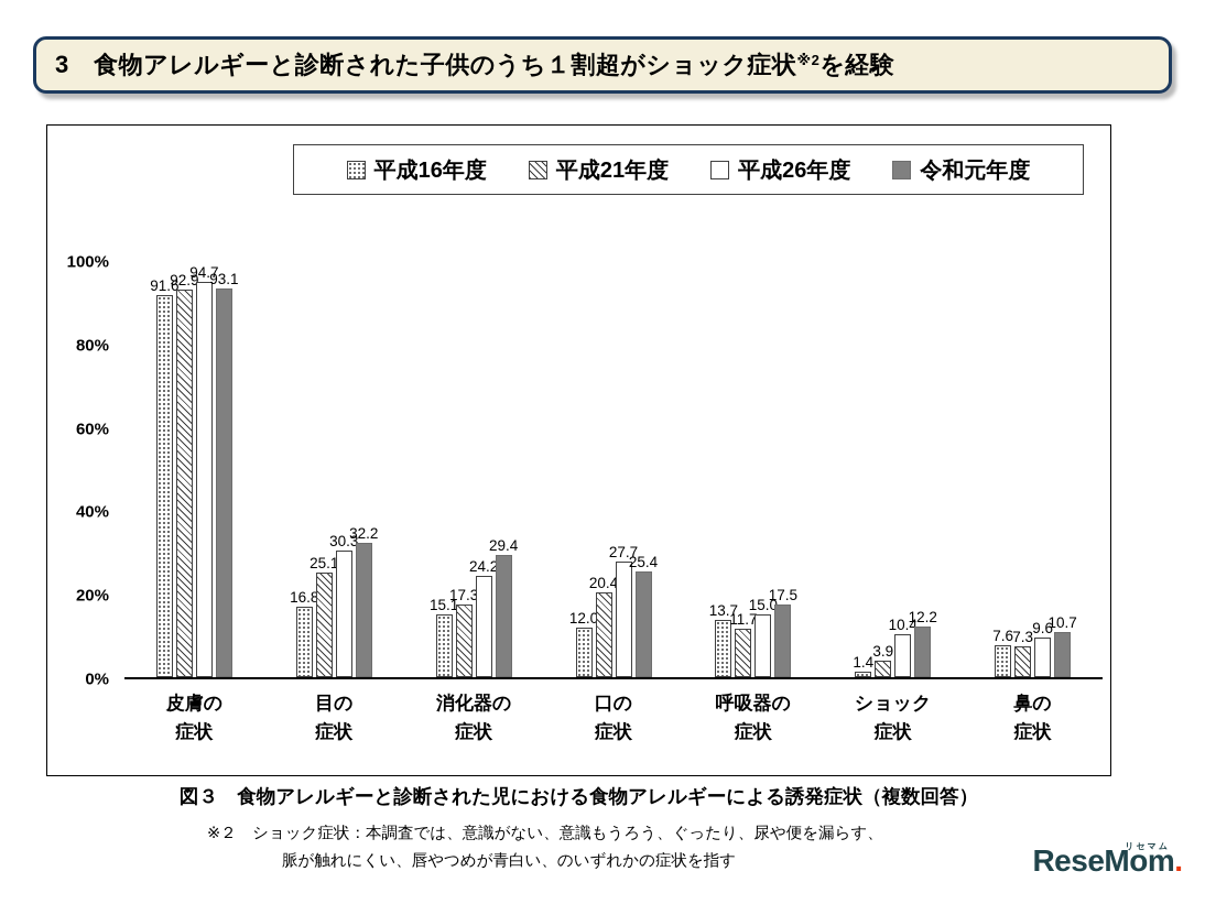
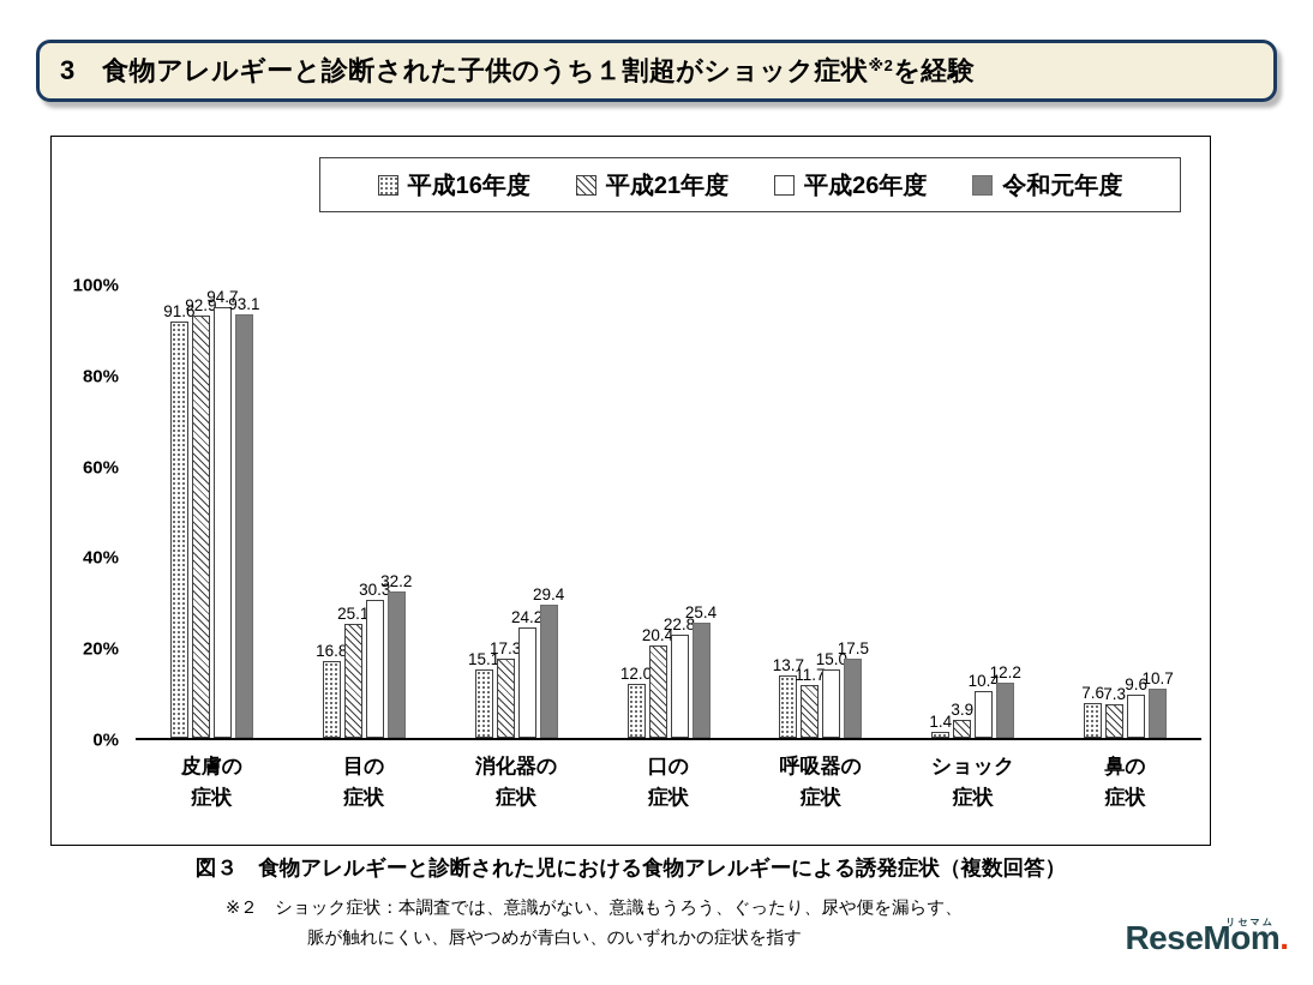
平成26年度/口の 症状: 27.7 -> 22.8
